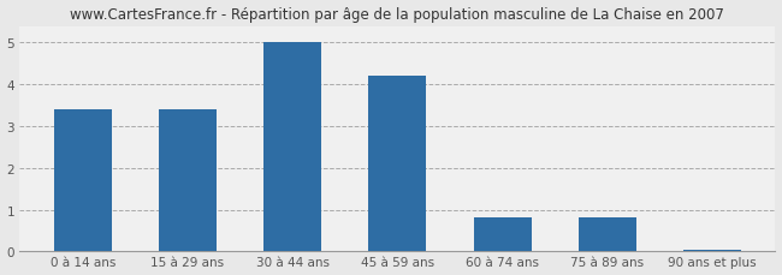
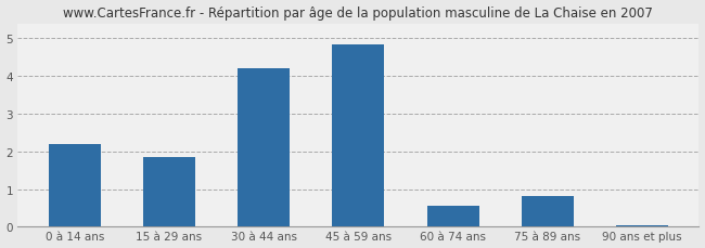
0 à 14 ans: 3.40 -> 2.20
15 à 29 ans: 3.40 -> 1.85
30 à 44 ans: 5.00 -> 4.20
45 à 59 ans: 4.20 -> 4.85
60 à 74 ans: 0.80 -> 0.55
